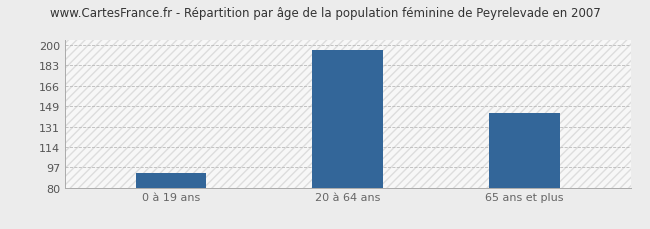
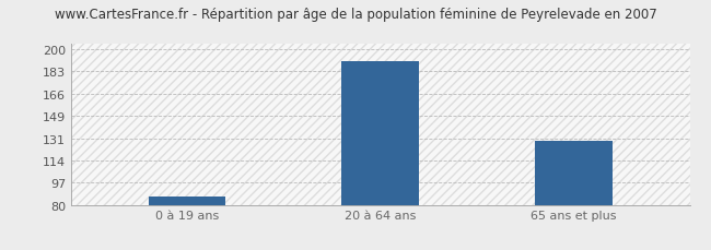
0 à 19 ans: 92 -> 86
20 à 64 ans: 196 -> 191
65 ans et plus: 143 -> 129
